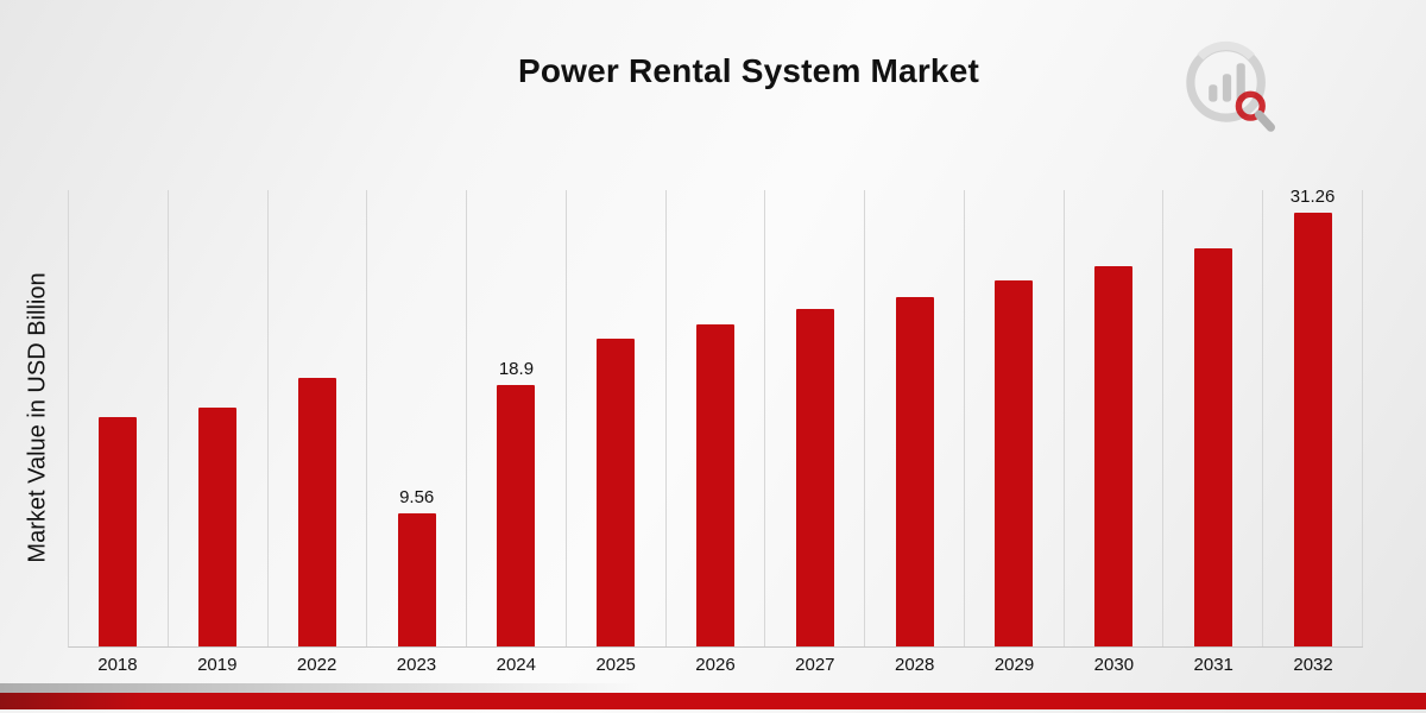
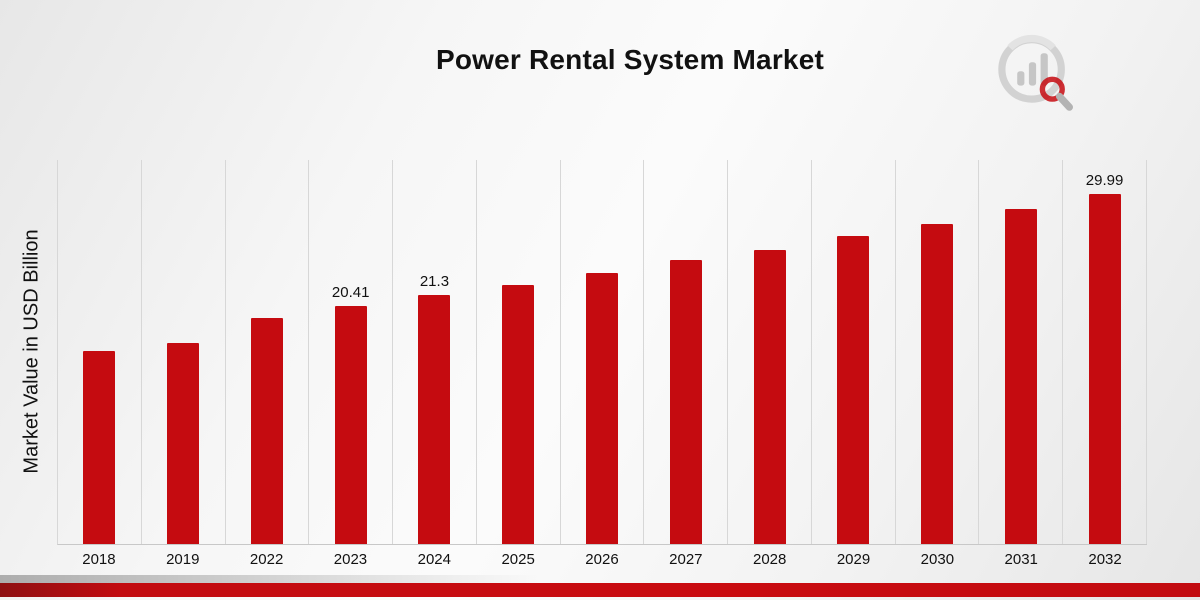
2023: 9.56 -> 20.41
2024: 18.9 -> 21.3
2032: 31.26 -> 29.99
